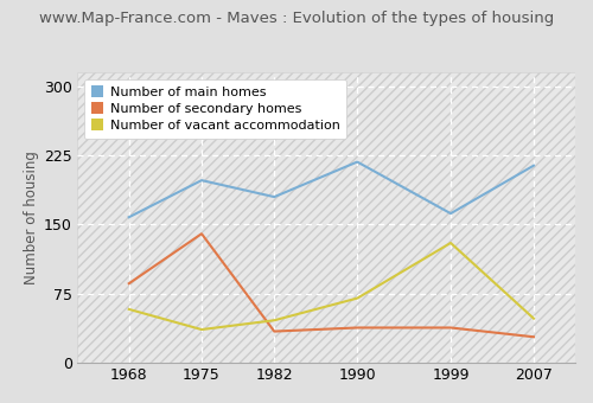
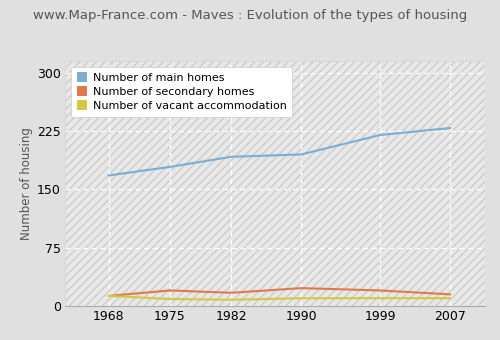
Number of main homes/1968: 158 -> 168
Number of secondary homes/1968: 86 -> 13
Number of vacant accommodation/1968: 58 -> 13
Number of main homes/1975: 198 -> 179
Number of secondary homes/1975: 140 -> 20
Number of vacant accommodation/1975: 36 -> 9
Number of main homes/1982: 180 -> 192
Number of secondary homes/1982: 34 -> 17
Number of vacant accommodation/1982: 46 -> 8
Number of main homes/1990: 218 -> 195
Number of secondary homes/1990: 38 -> 23
Number of vacant accommodation/1990: 70 -> 10
Number of main homes/1999: 162 -> 220
Number of secondary homes/1999: 38 -> 20
Number of vacant accommodation/1999: 130 -> 10
Number of main homes/2007: 214 -> 229
Number of secondary homes/2007: 28 -> 15
Number of vacant accommodation/2007: 48 -> 10
